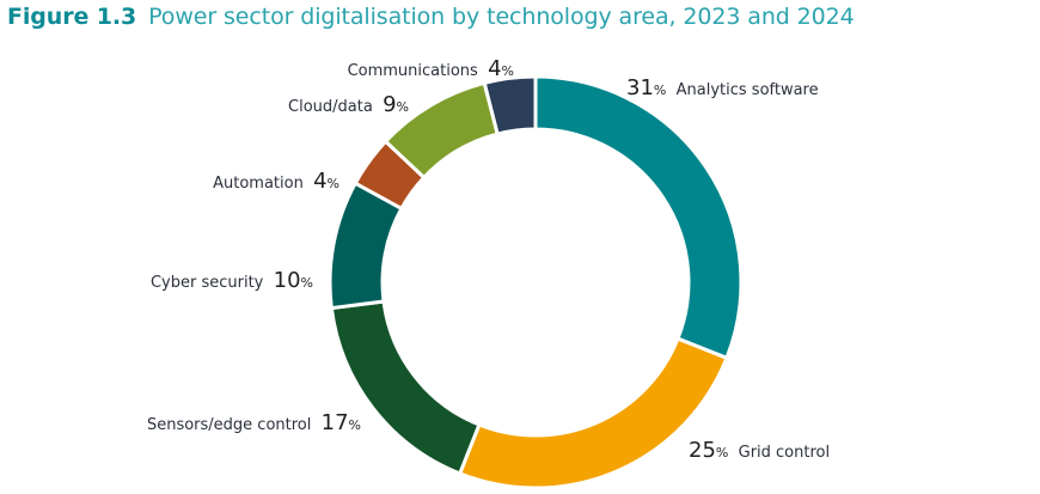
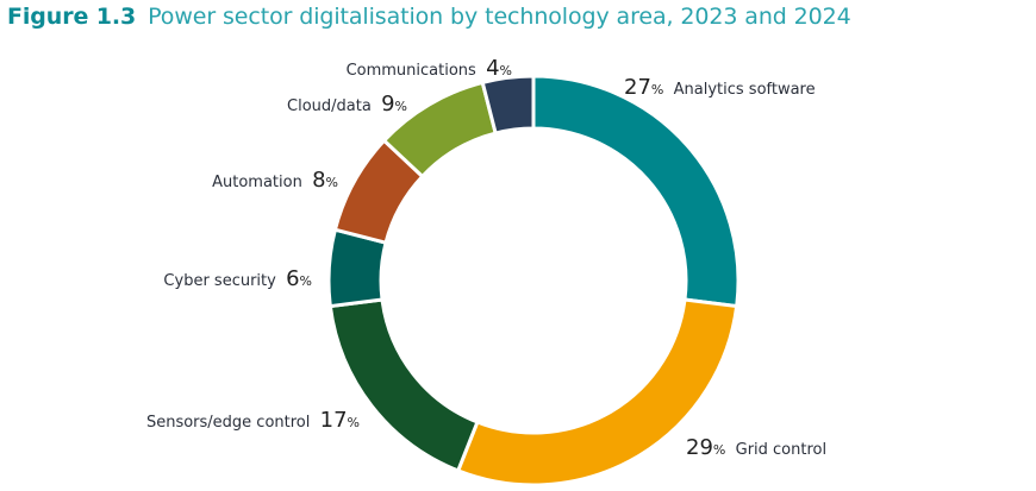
Analytics software: 31 -> 27
Grid control: 25 -> 29
Cyber security: 10 -> 6
Automation: 4 -> 8
